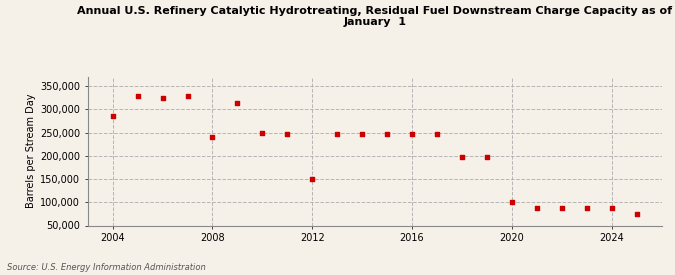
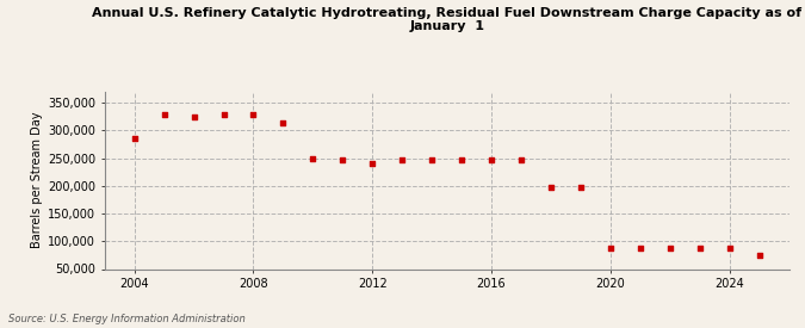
2008: 240,000 -> 330,000
2012: 150,000 -> 240,000
2020: 100,000 -> 88,000
